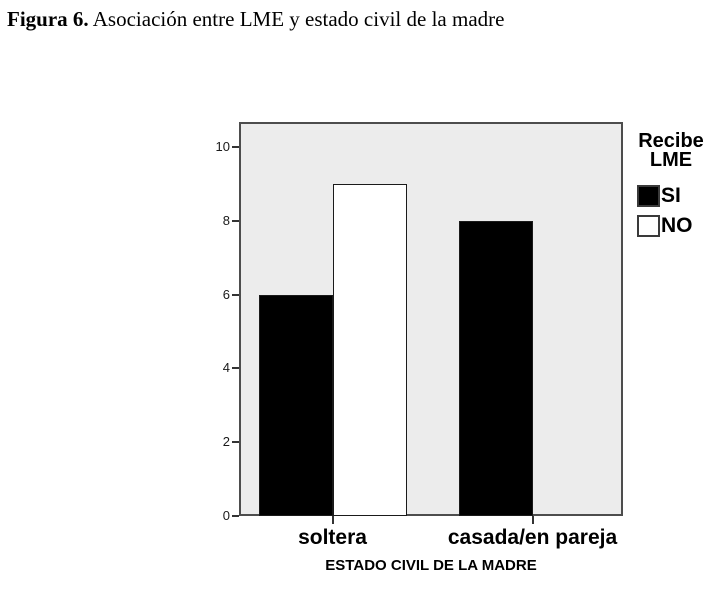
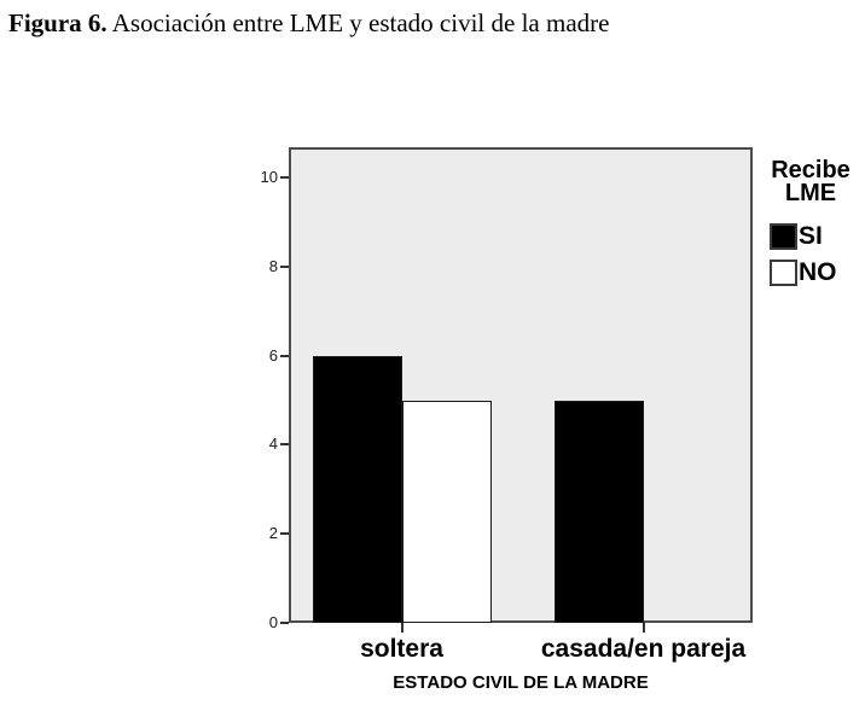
NO/soltera: 9 -> 5
SI/casada/en pareja: 8 -> 5
